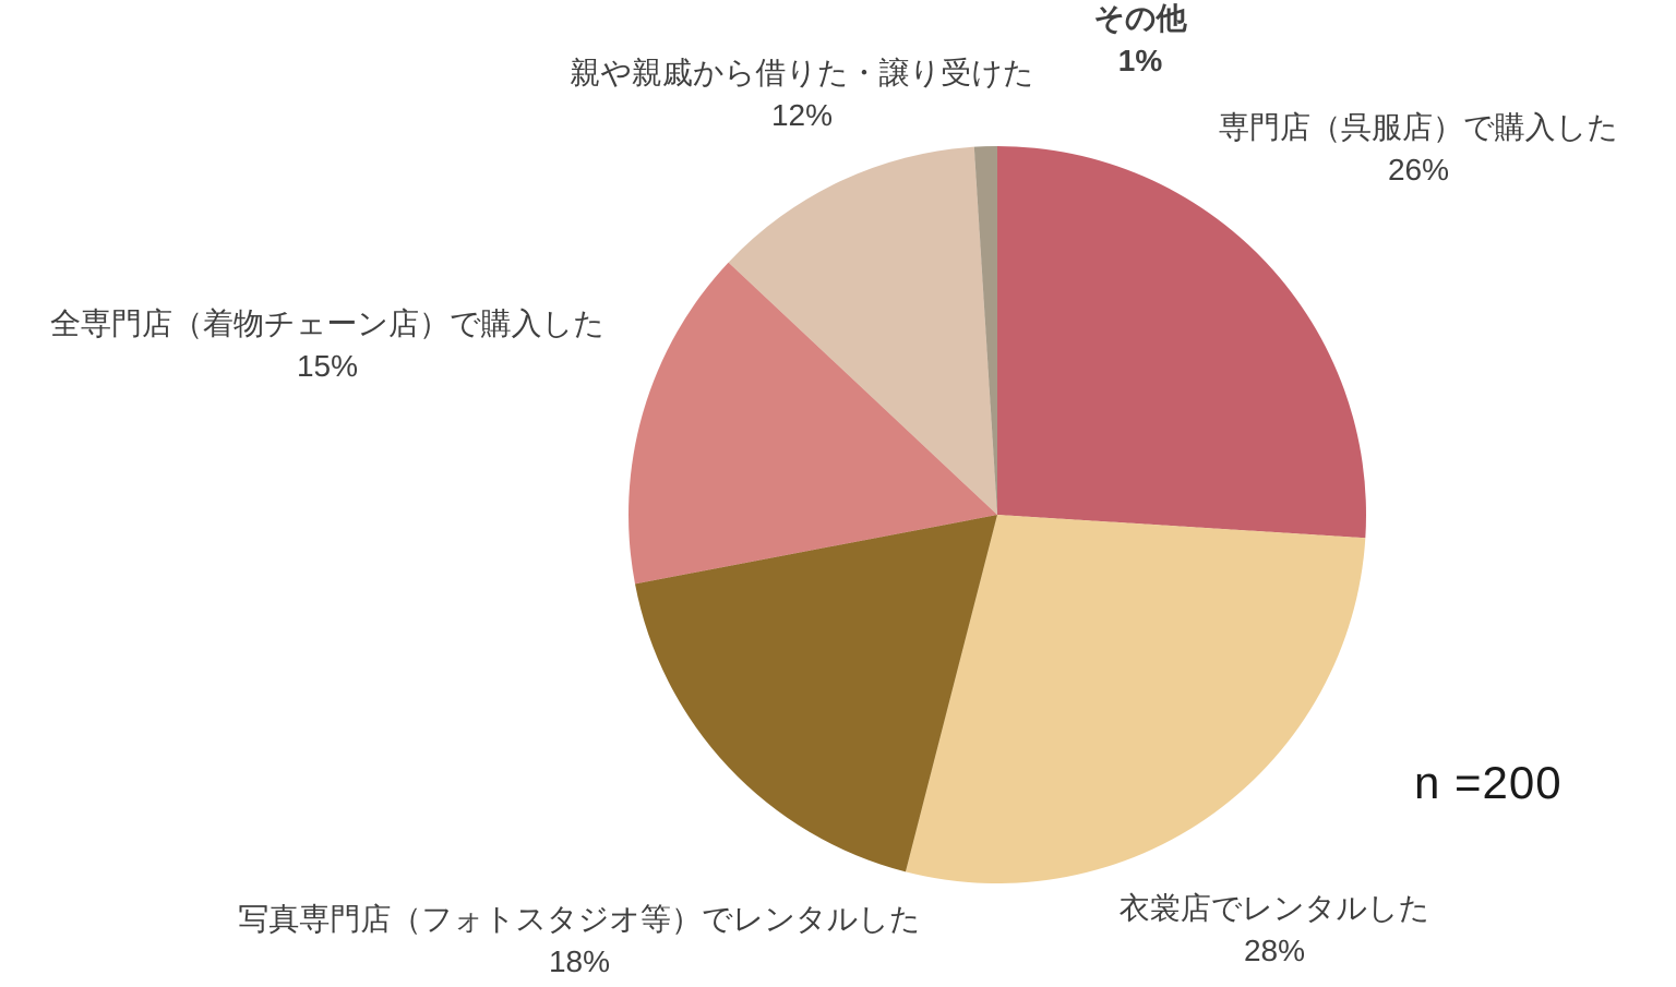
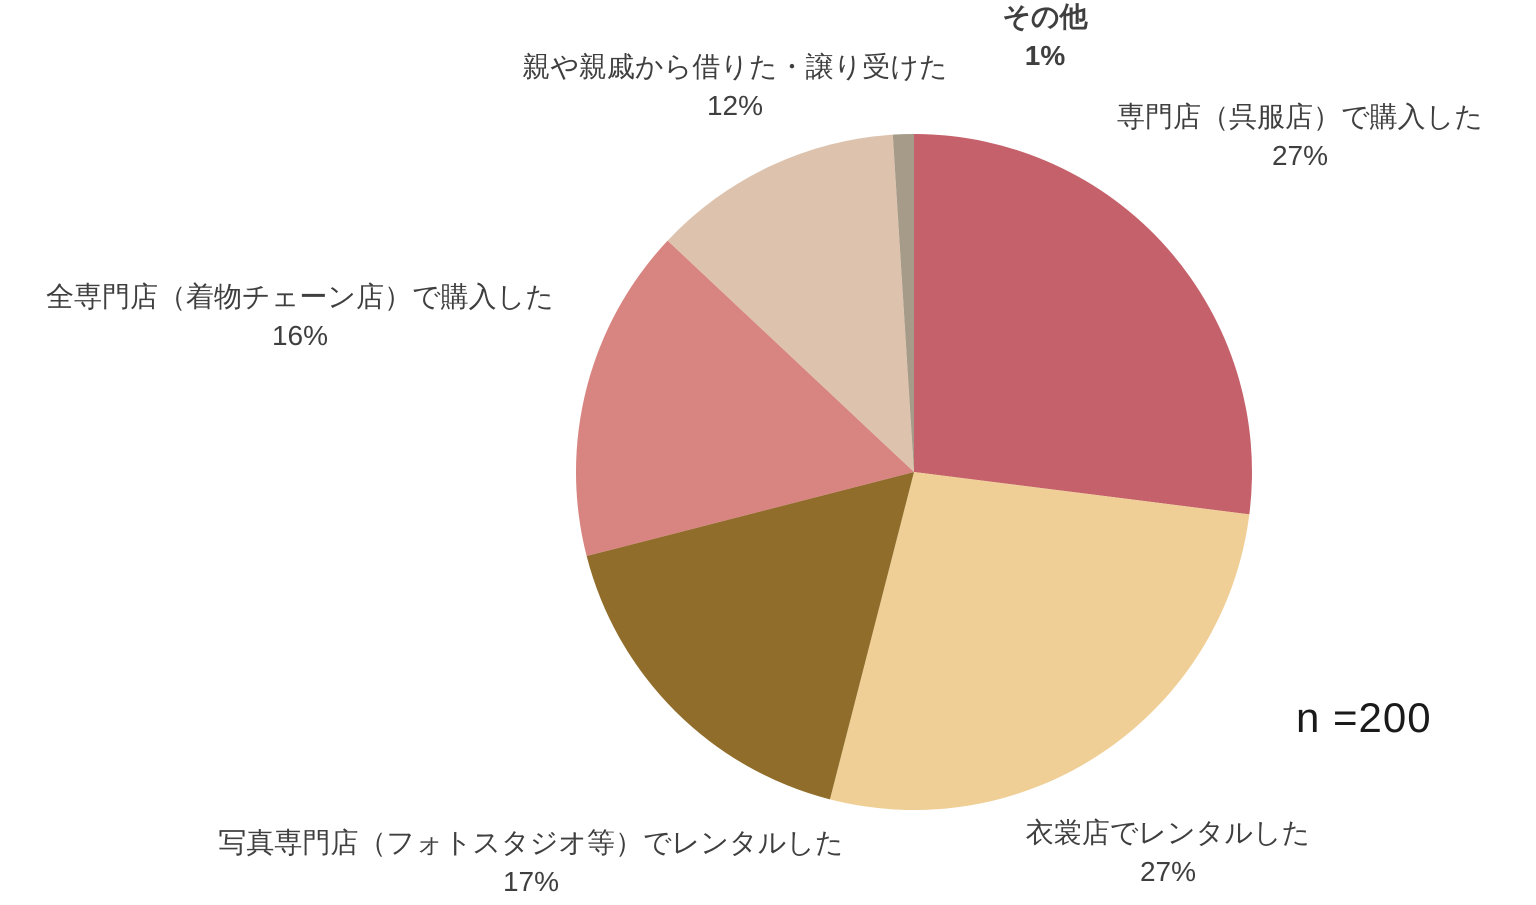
専門店（呉服店）で購入した: 26% -> 27%
衣裳店でレンタルした: 28% -> 27%
写真専門店（フォトスタジオ等）でレンタルした: 18% -> 17%
全専門店（着物チェーン店）で購入した: 15% -> 16%
